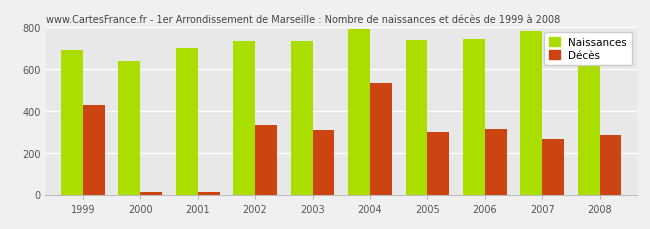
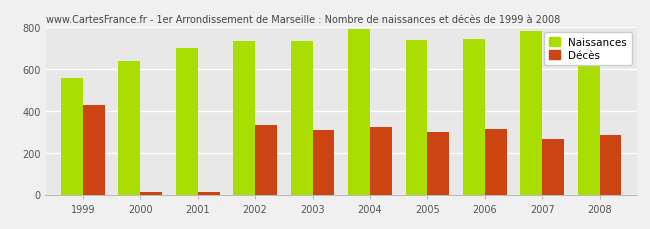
Naissances/1999: 690 -> 555
Décès/2004: 530 -> 320
